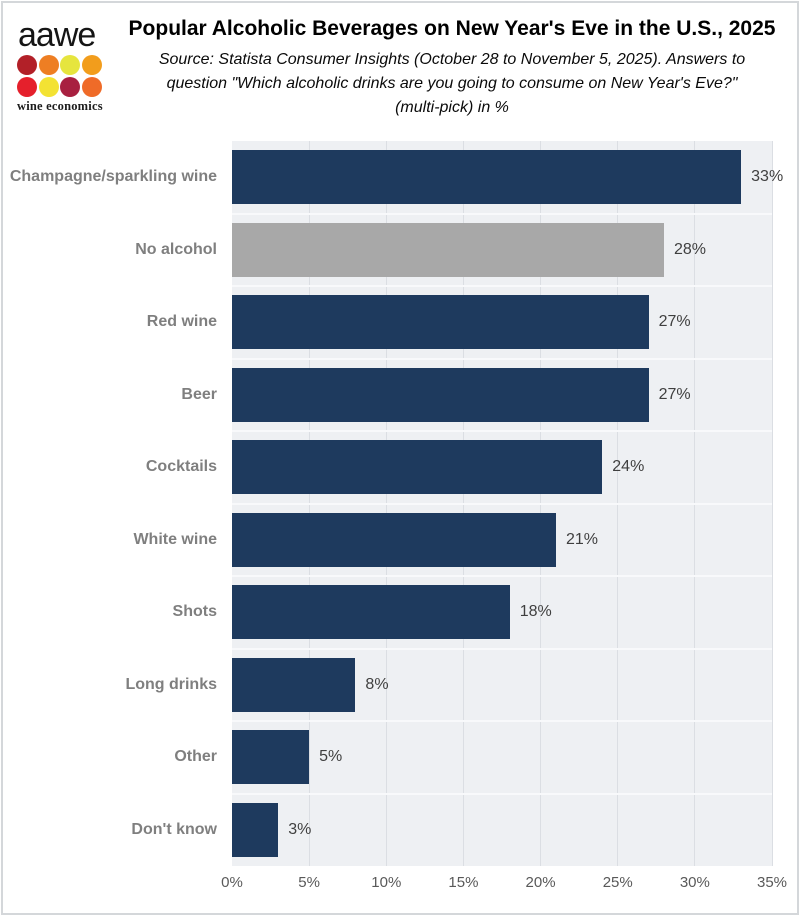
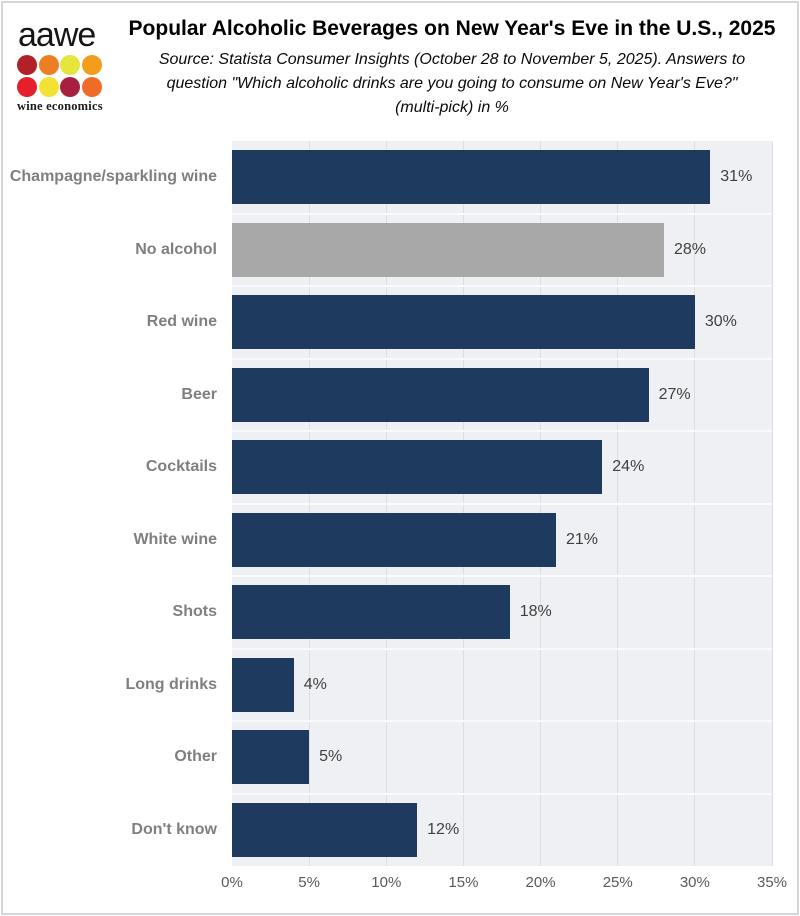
Champagne/sparkling wine: 33% -> 31%
Red wine: 27% -> 30%
Long drinks: 8% -> 4%
Don't know: 3% -> 12%
